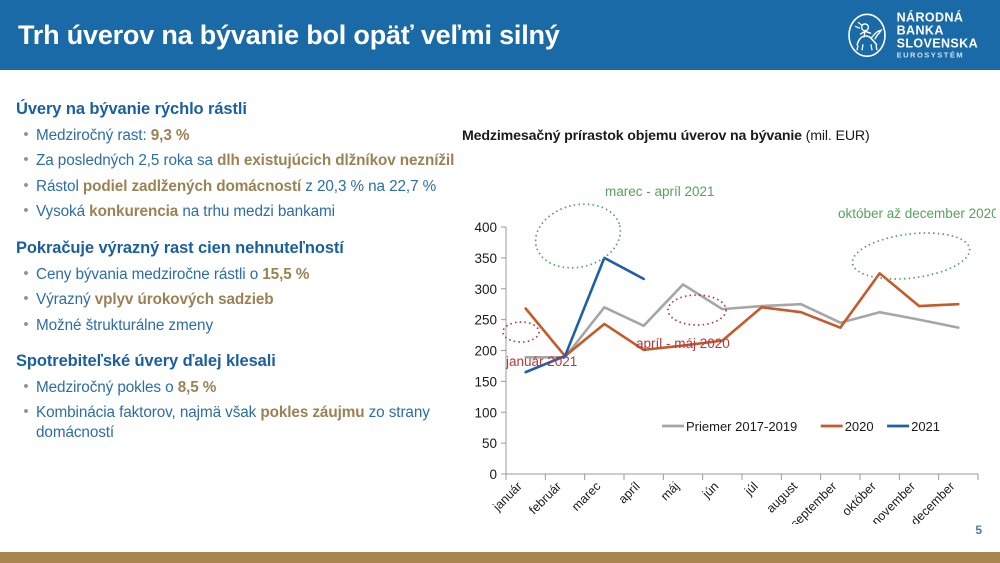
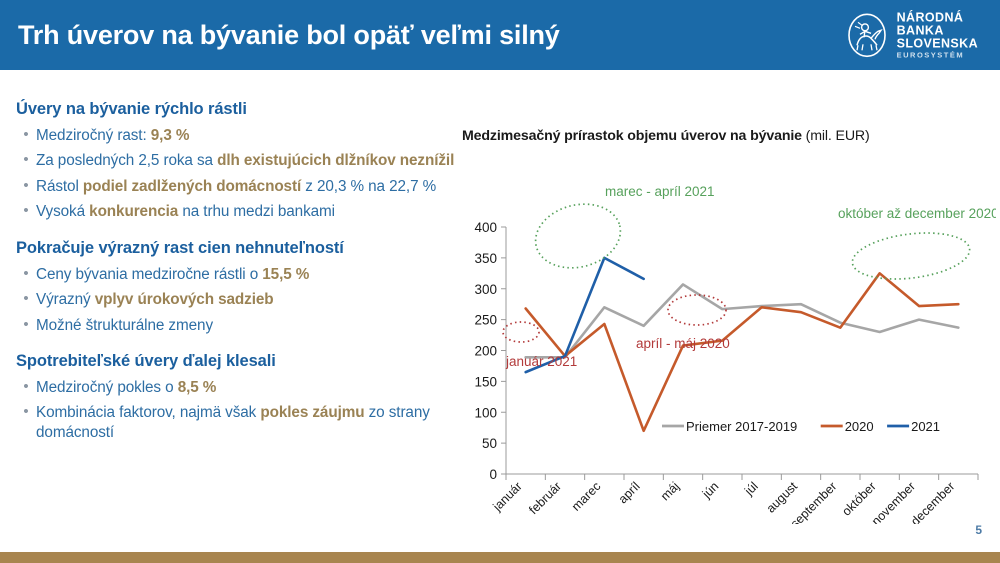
2020/apríl: 200 -> 70
Priemer 2017-2019/október: 260 -> 230
